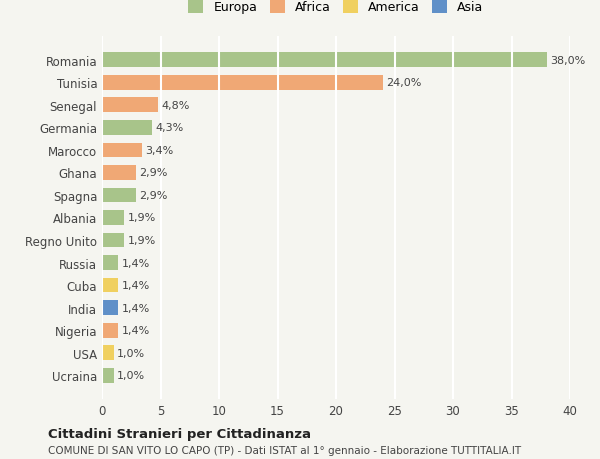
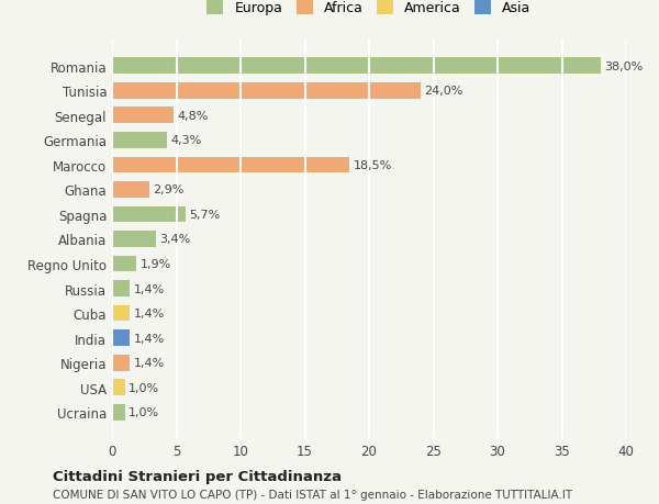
Marocco: 3,4% -> 18,5%
Spagna: 2,9% -> 5,7%
Albania: 1,9% -> 3,4%
